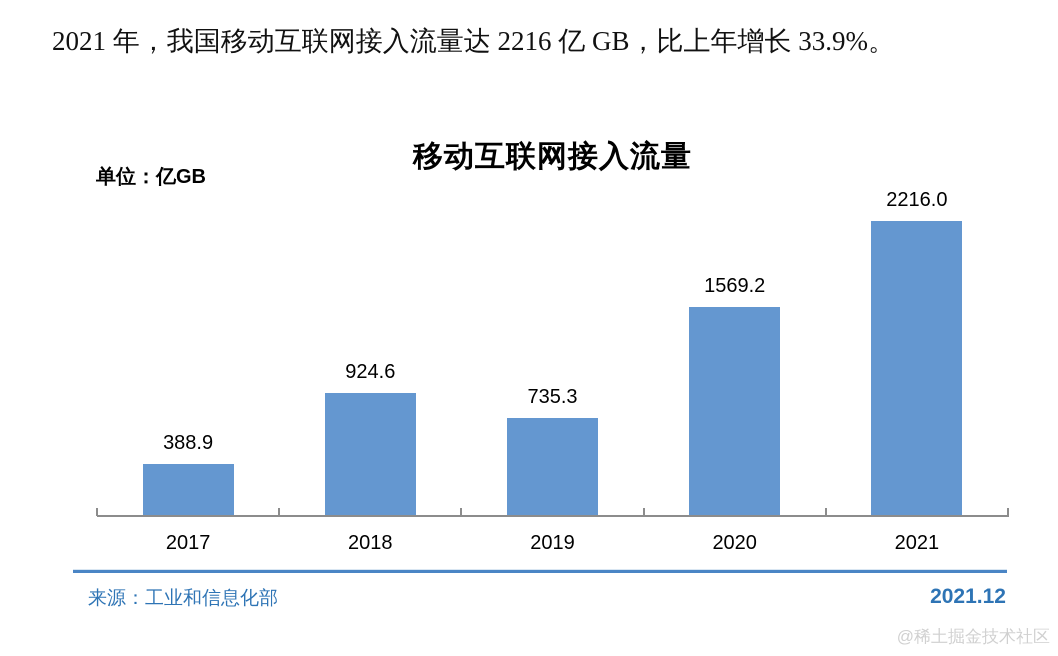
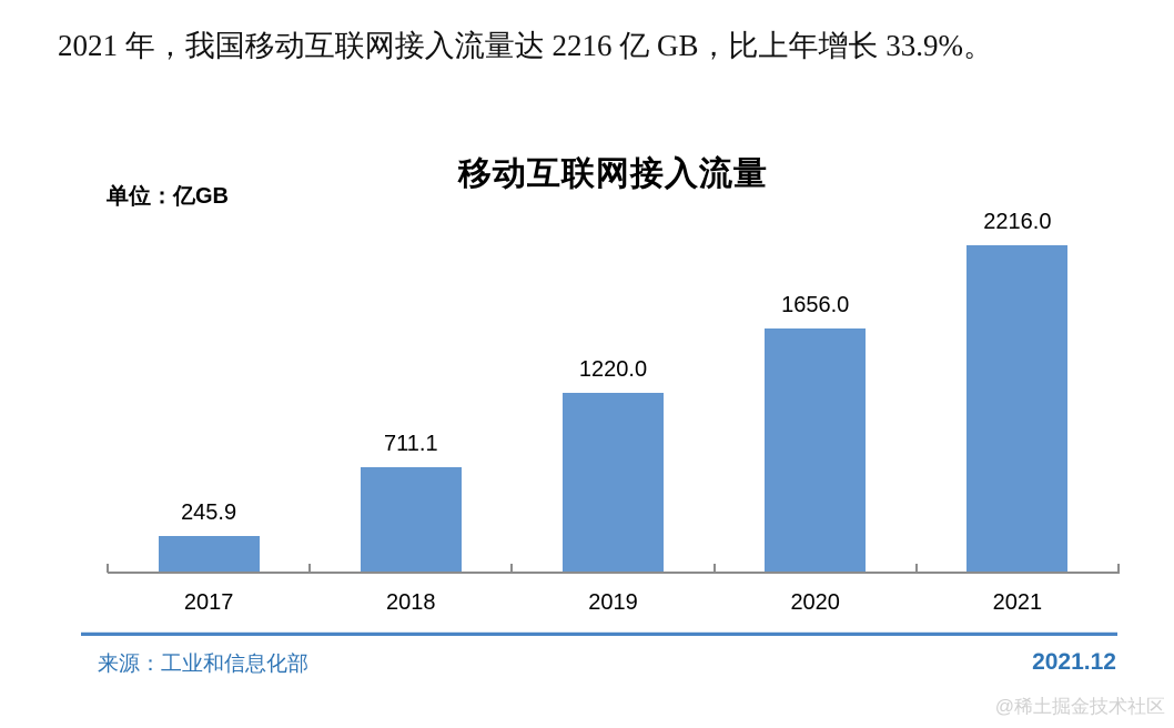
2017: 388.9 -> 245.9
2018: 924.6 -> 711.1
2019: 735.3 -> 1220.0
2020: 1569.2 -> 1656.0
